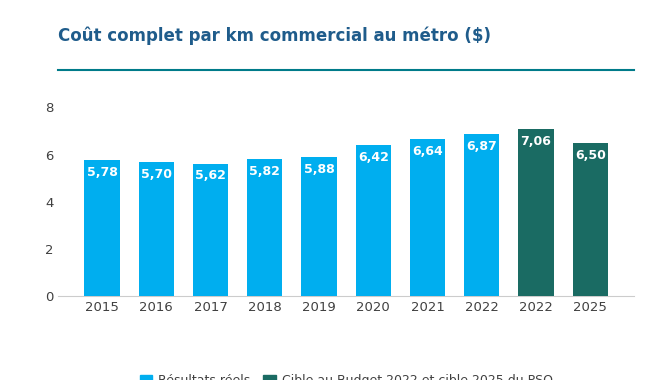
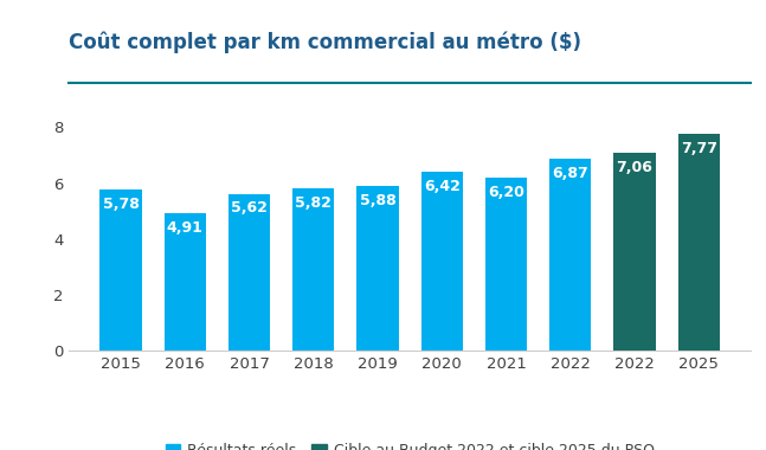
2016: 5,70 -> 4,91
2021: 6,64 -> 6,20
2025: 6,50 -> 7,77
